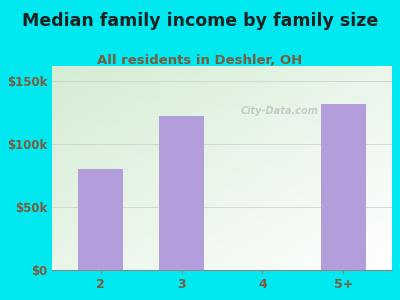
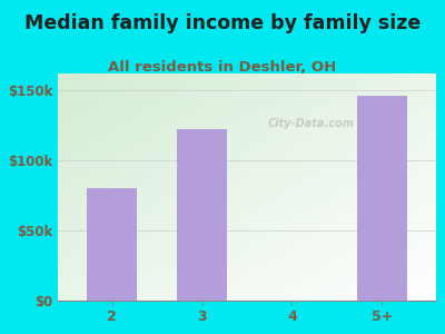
5+: $132k -> $146k
